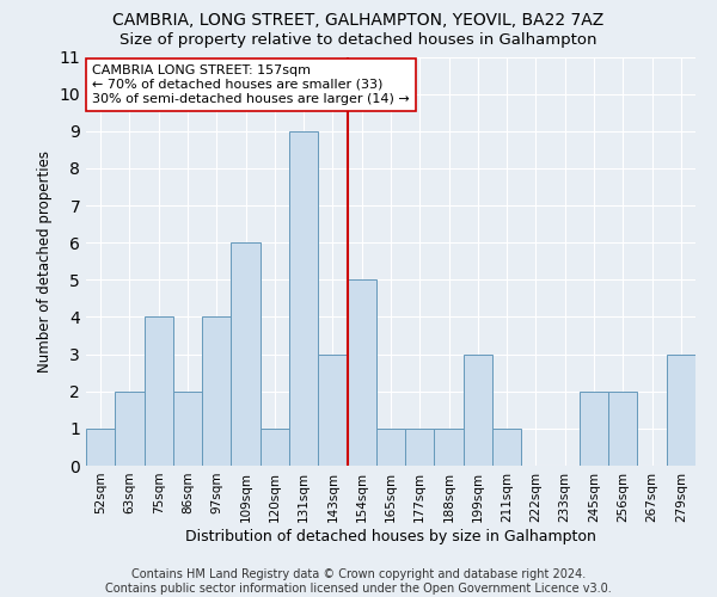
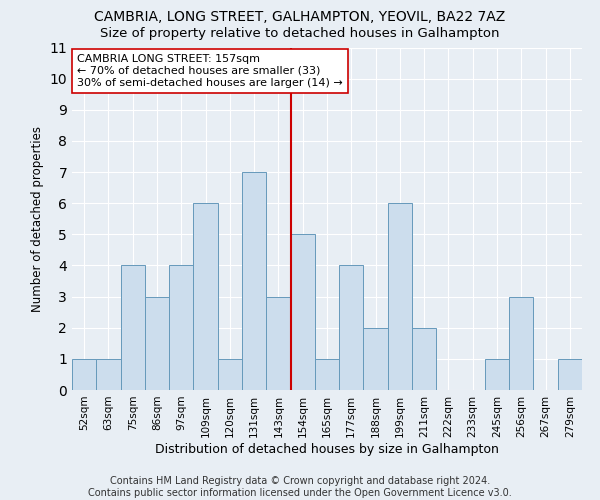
63sqm: 2 -> 1
86sqm: 2 -> 3
131sqm: 9 -> 7
177sqm: 1 -> 4
188sqm: 1 -> 2
199sqm: 3 -> 6
211sqm: 1 -> 2
245sqm: 2 -> 1
256sqm: 2 -> 3
279sqm: 3 -> 1
